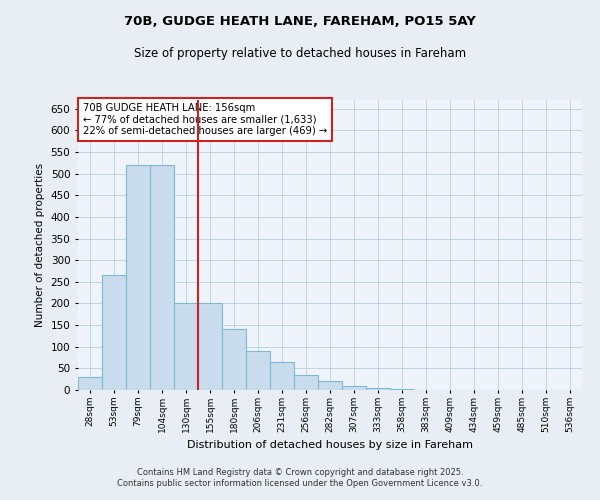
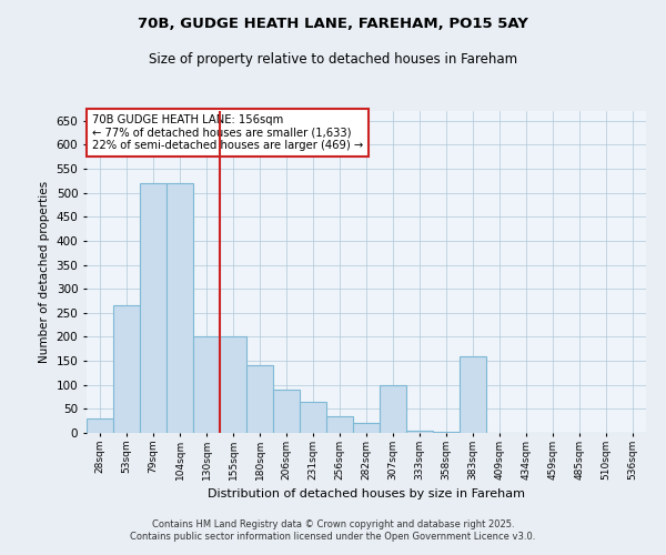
307sqm: 10 -> 100
383sqm: 1 -> 160
